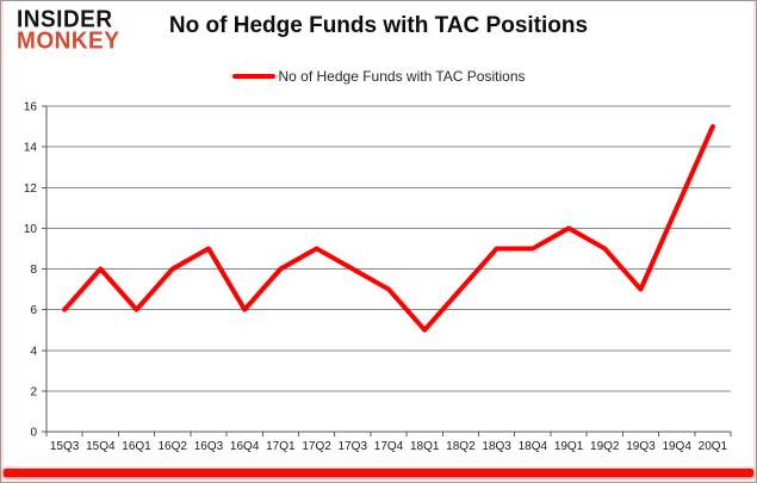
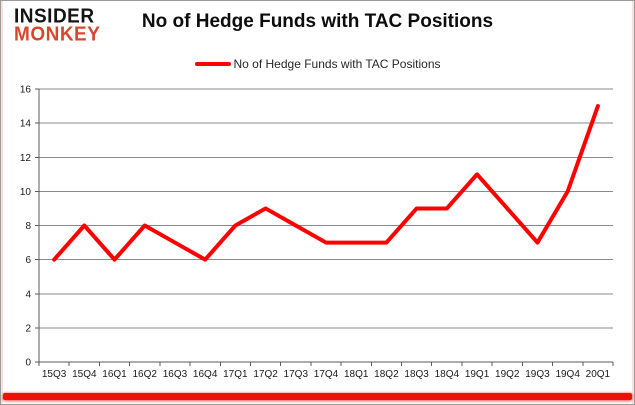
16Q3: 9 -> 7
18Q1: 5 -> 7
19Q1: 10 -> 11
19Q4: 11 -> 10
